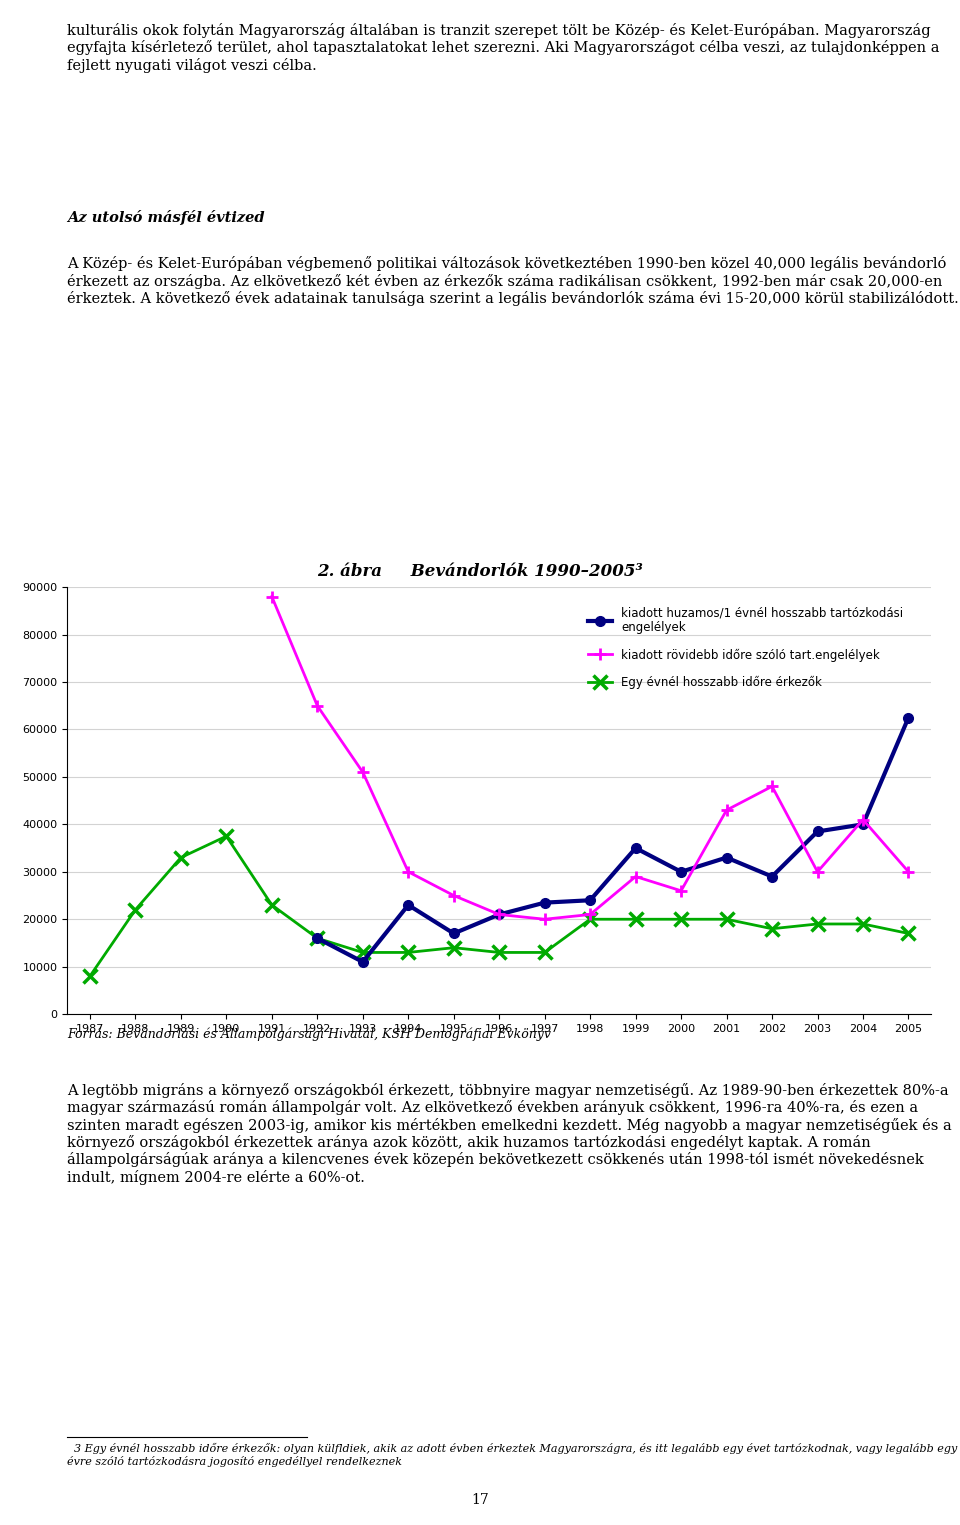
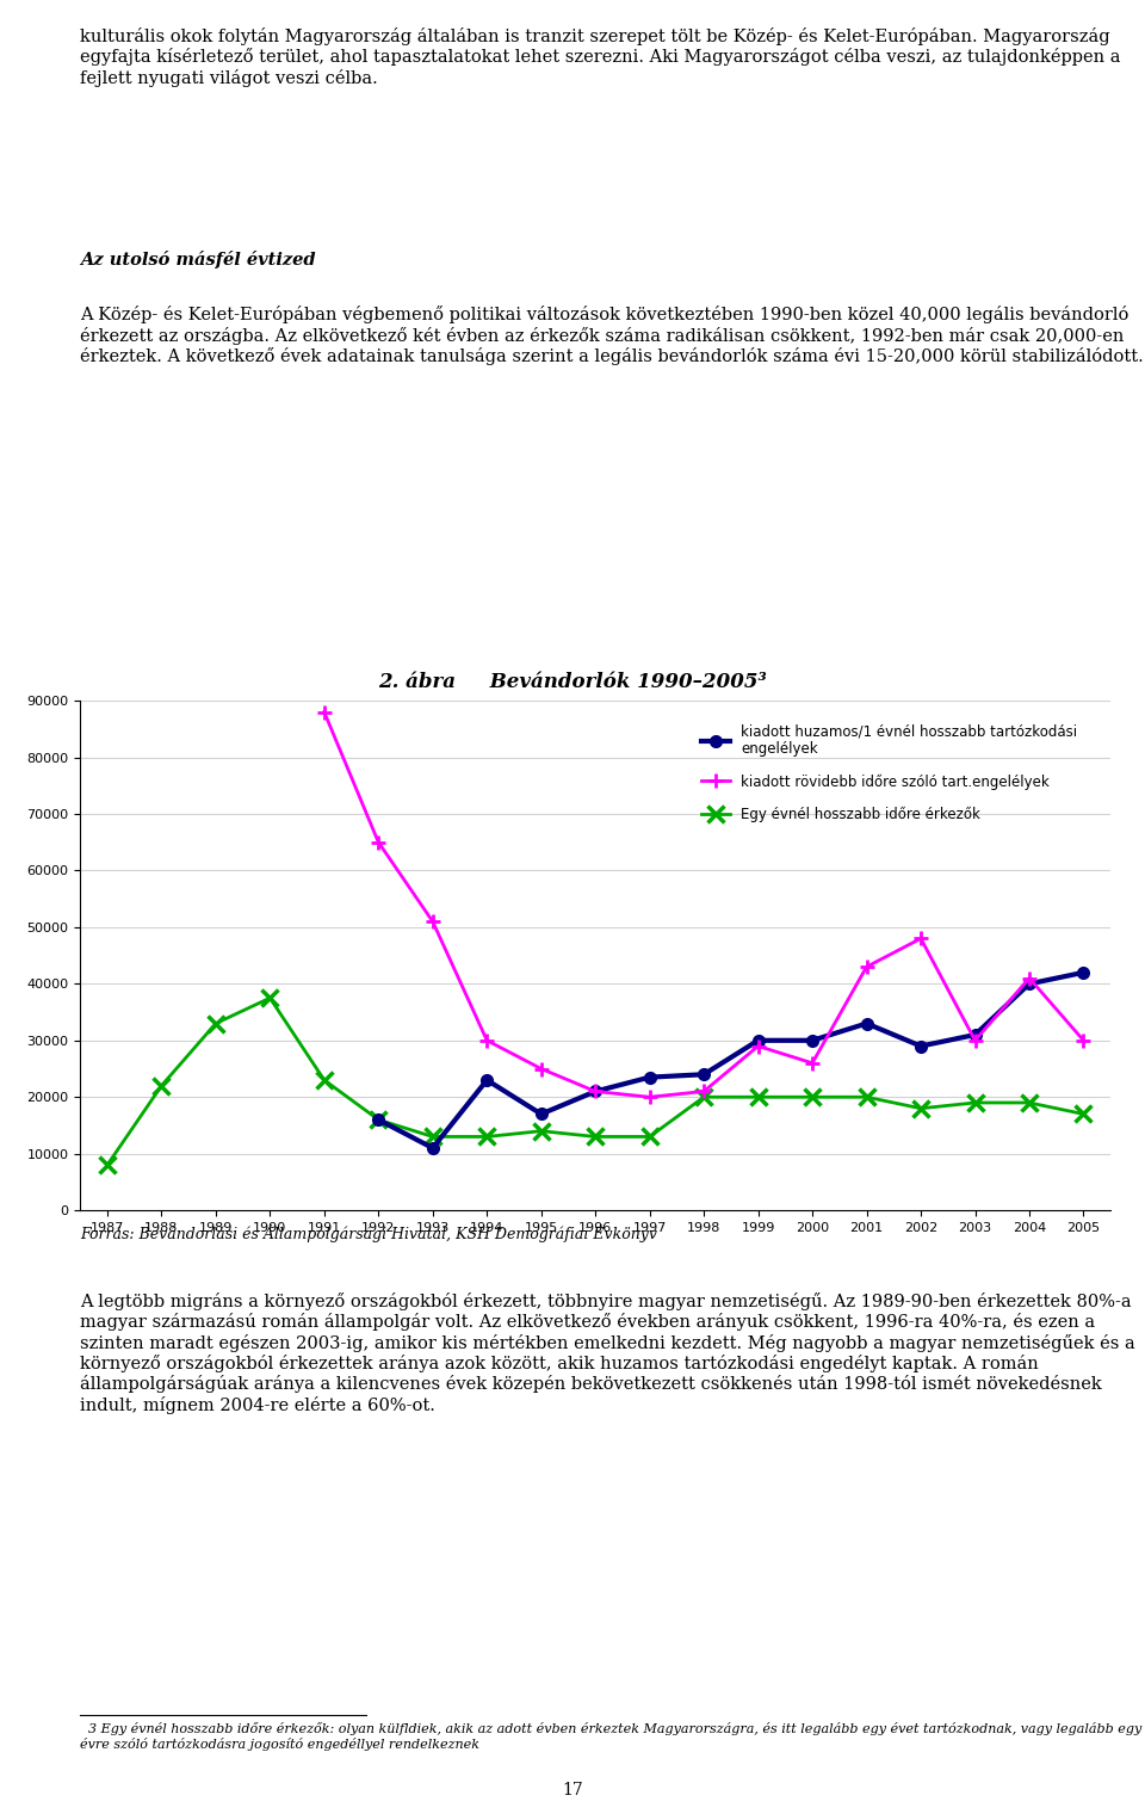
kiadott huzamos/1 évnél hosszabb tartózkodási engelélyek/1999: 35000 -> 30000
kiadott huzamos/1 évnél hosszabb tartózkodási engelélyek/2003: 38500 -> 31000
kiadott huzamos/1 évnél hosszabb tartózkodási engelélyek/2005: 62500 -> 42000
